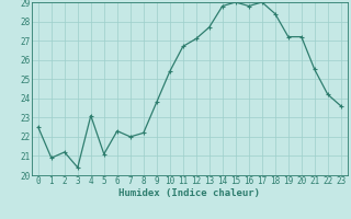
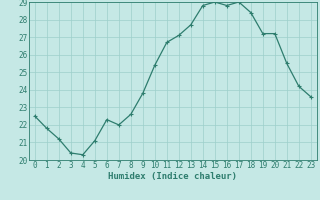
1: 20.9 -> 21.8
4: 23.1 -> 20.3
8: 22.2 -> 22.6
